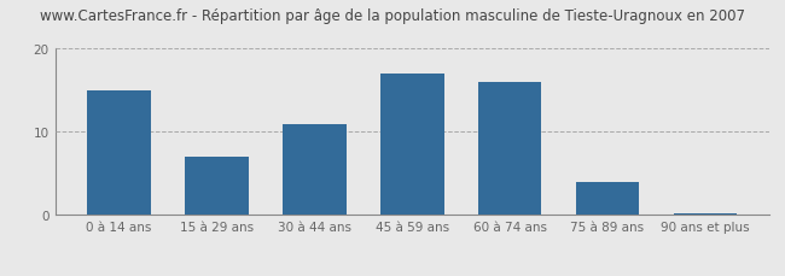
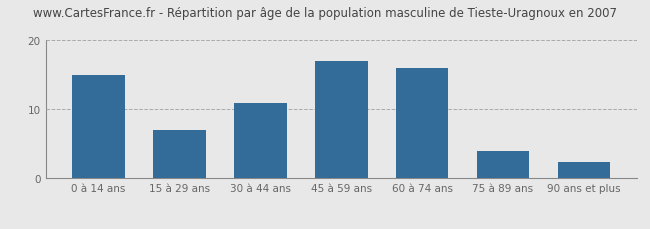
90 ans et plus: 0.2 -> 2.4
